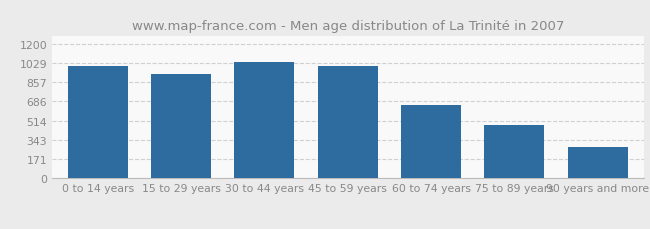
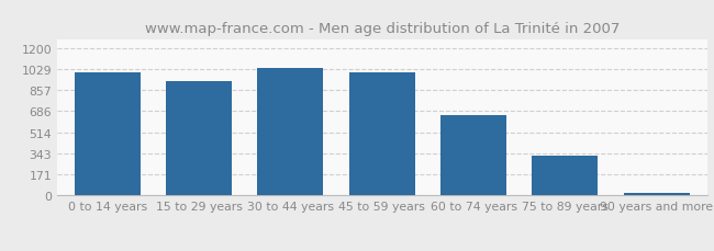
75 to 89 years: 480 -> 320
90 years and more: 280 -> 20
